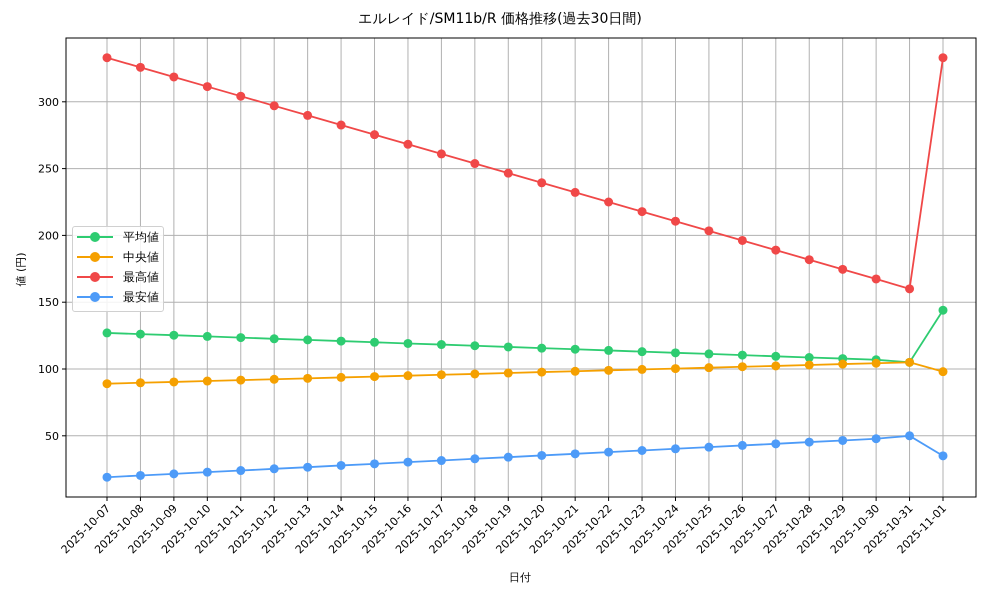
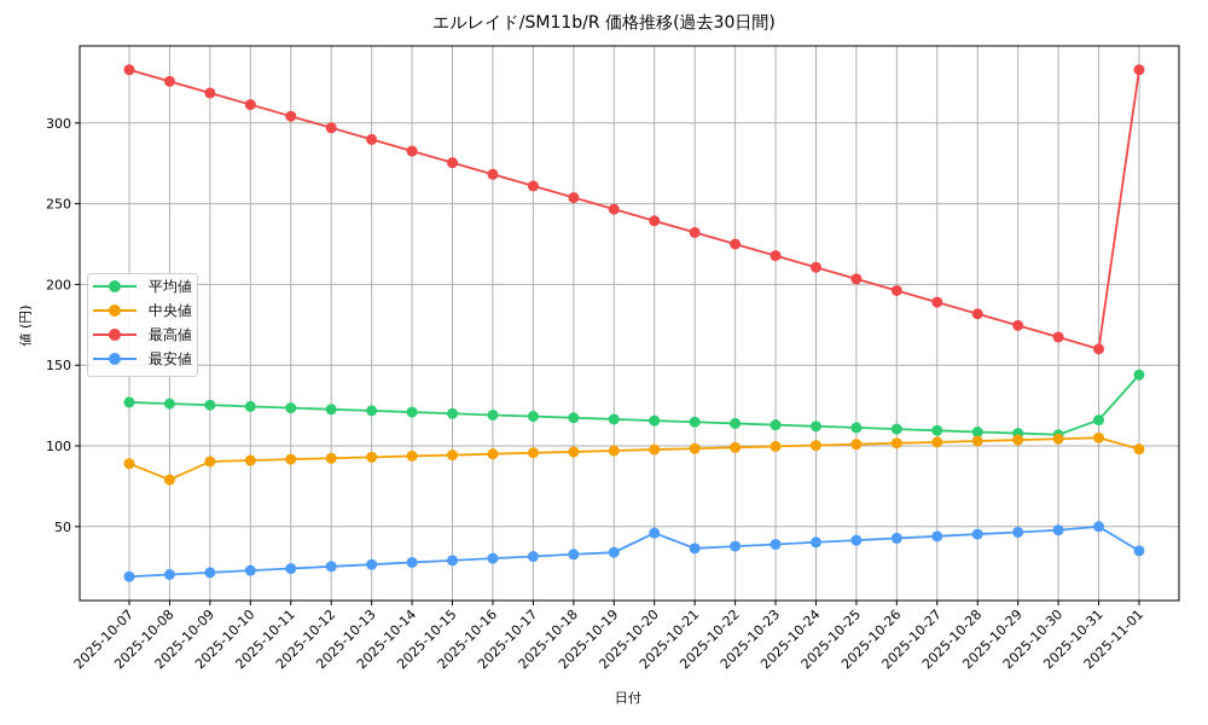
中央値/2025-10-08: 90 -> 79
最安値/2025-10-20: 35 -> 46
平均値/2025-10-31: 105 -> 116
